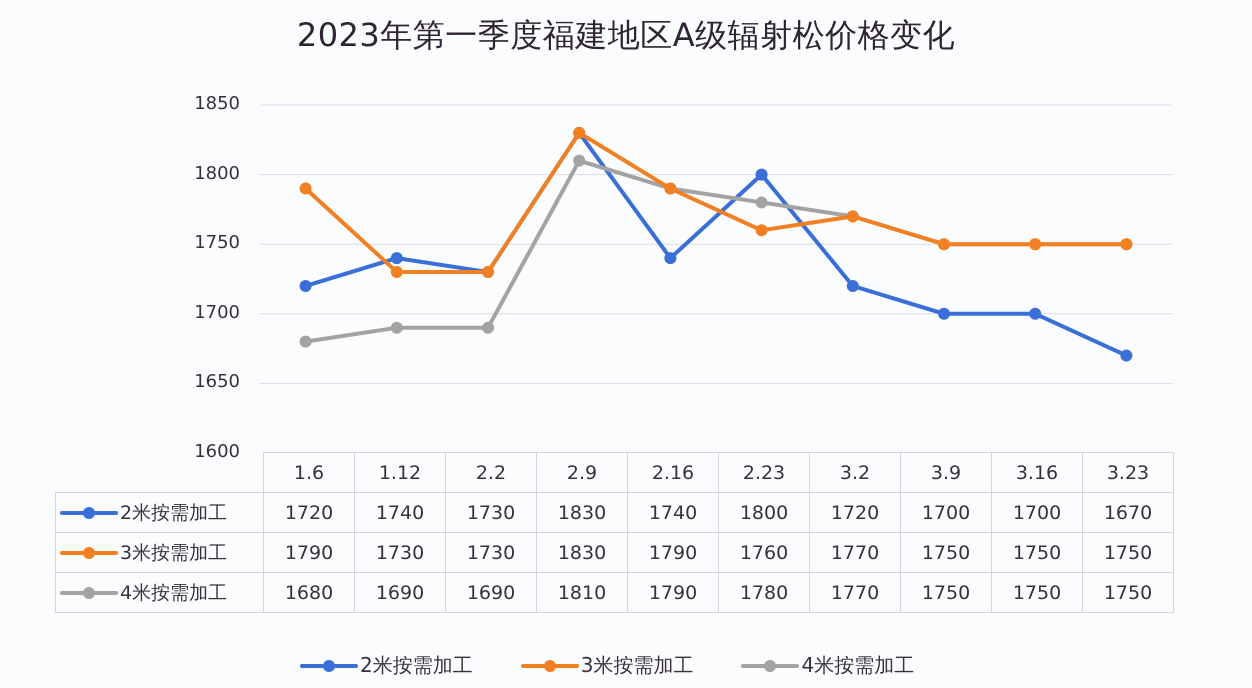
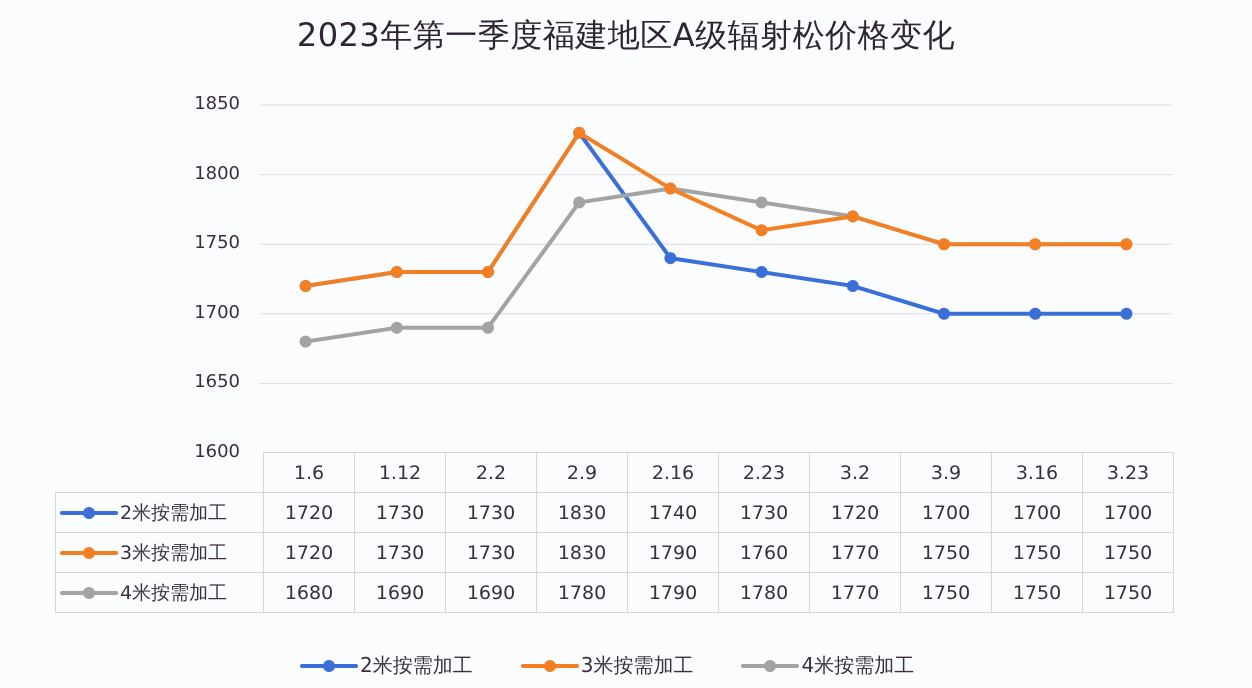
3米按需加工/1.6: 1790 -> 1720
2米按需加工/1.12: 1740 -> 1730
4米按需加工/2.9: 1810 -> 1780
2米按需加工/2.23: 1800 -> 1730
2米按需加工/3.23: 1670 -> 1700
